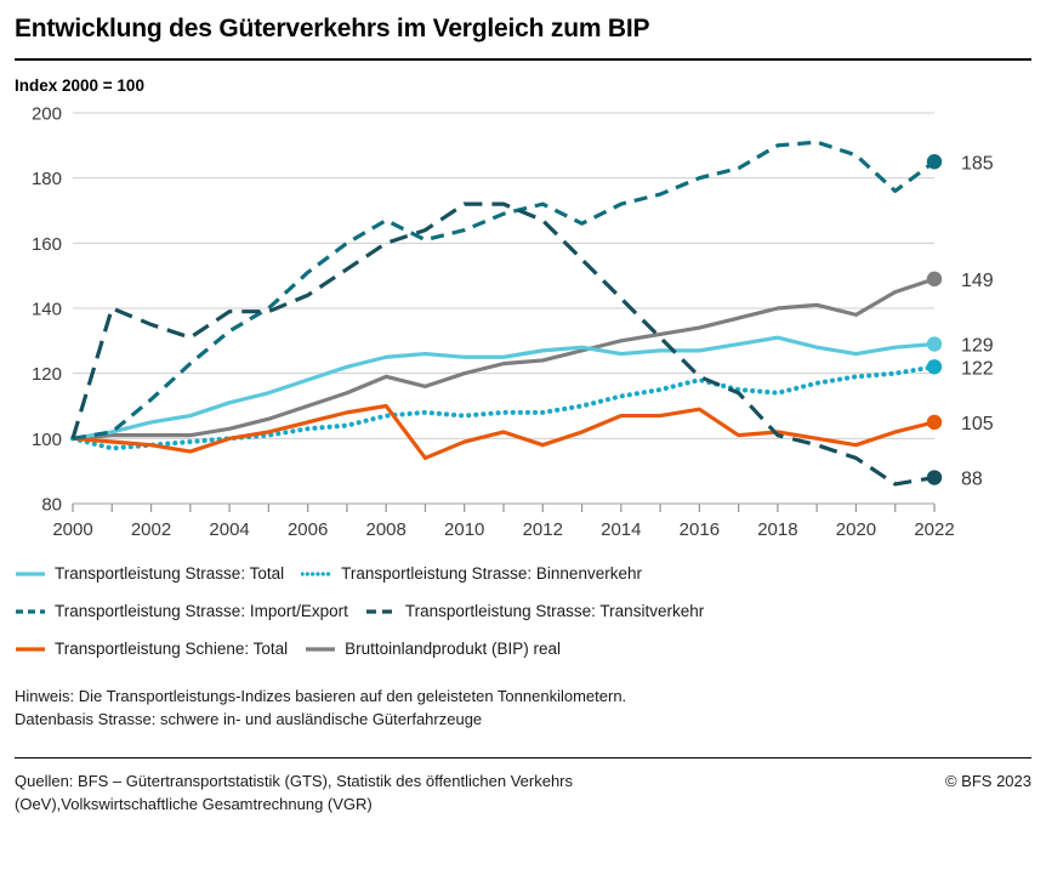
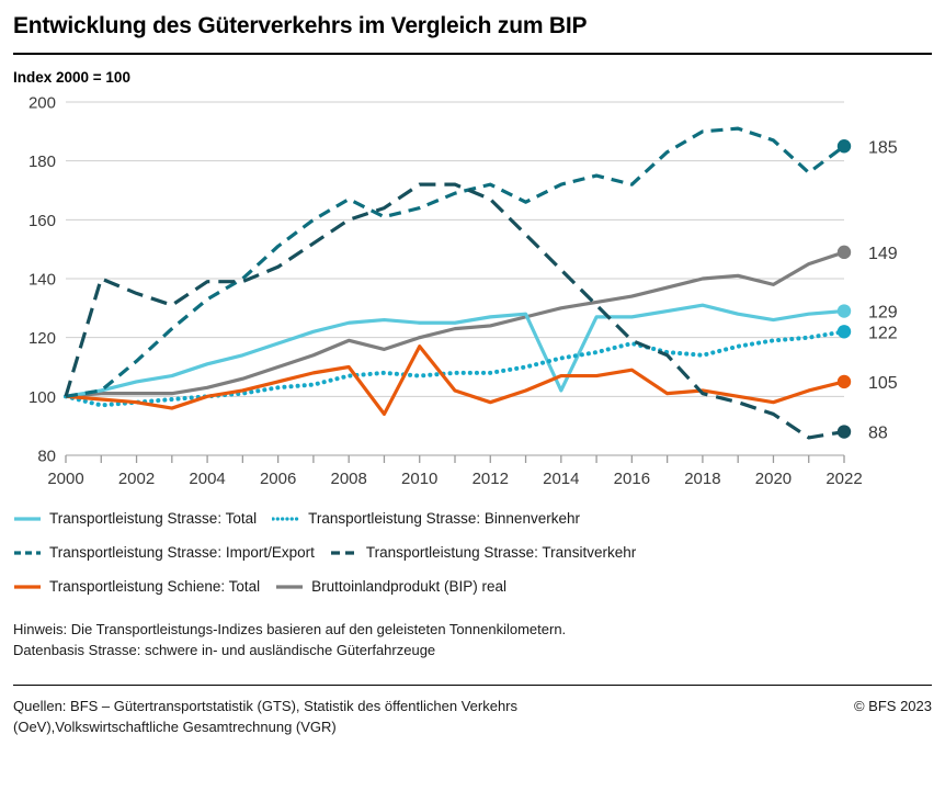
Transportleistung Schiene: Total/2010: 99 -> 117
Transportleistung Strasse: Total/2014: 126 -> 102
Transportleistung Strasse: Import/Export/2016: 180 -> 172
